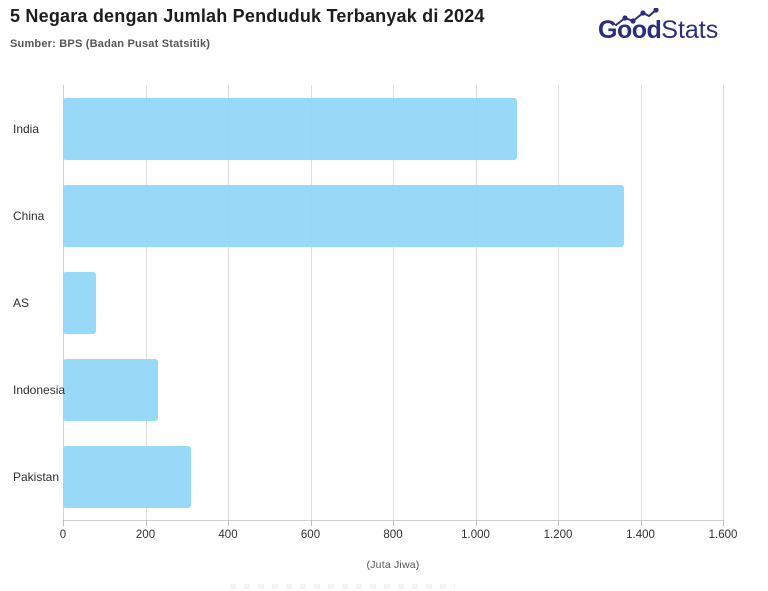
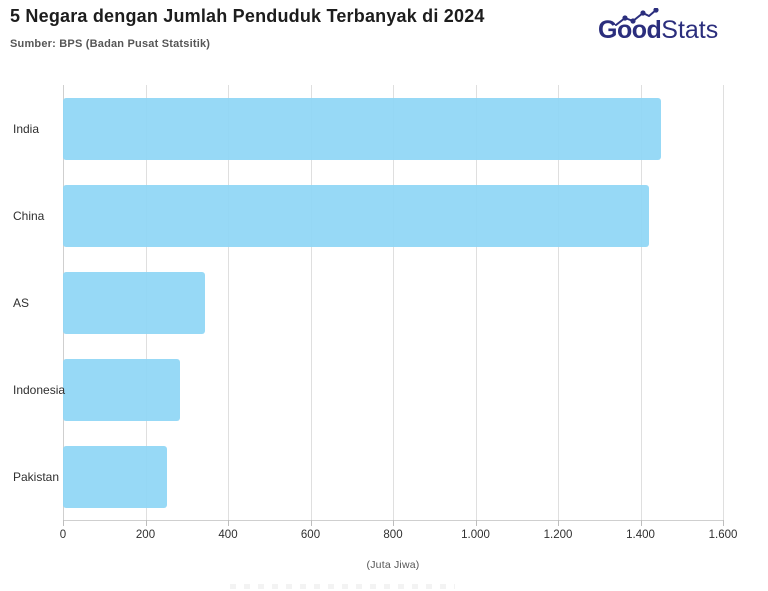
India: 1100 -> 1450
China: 1360 -> 1420
AS: 80 -> 340
Indonesia: 230 -> 280
Pakistan: 310 -> 250
